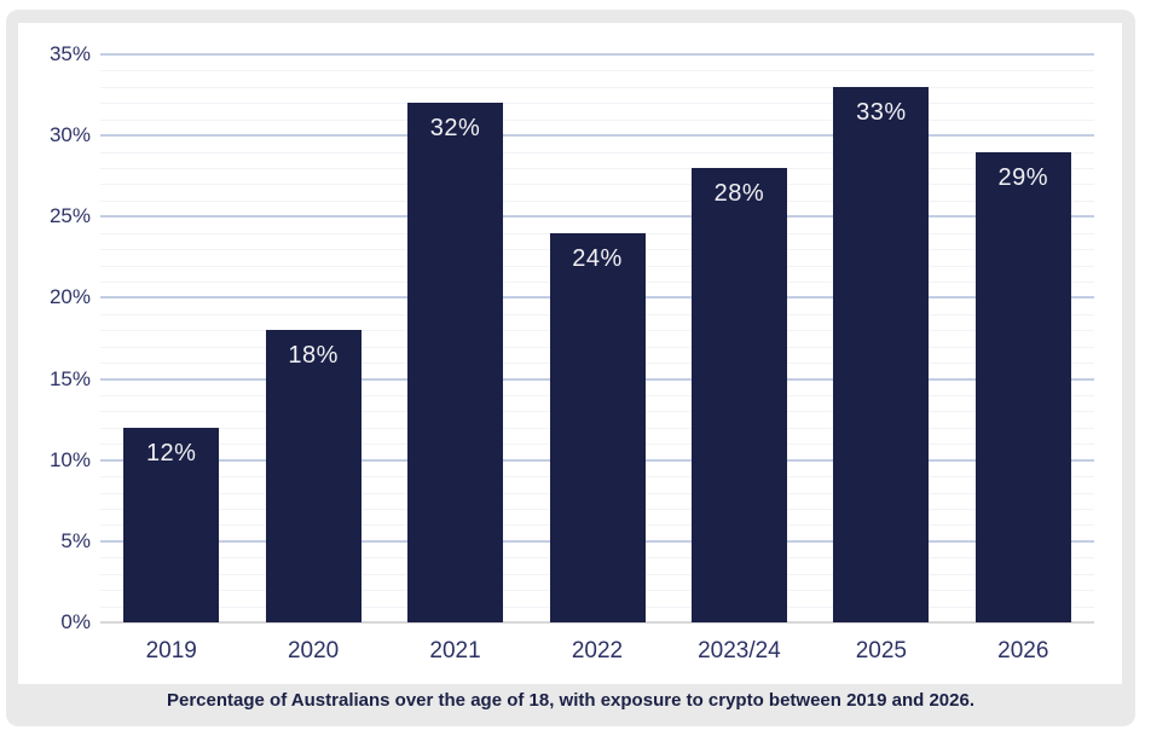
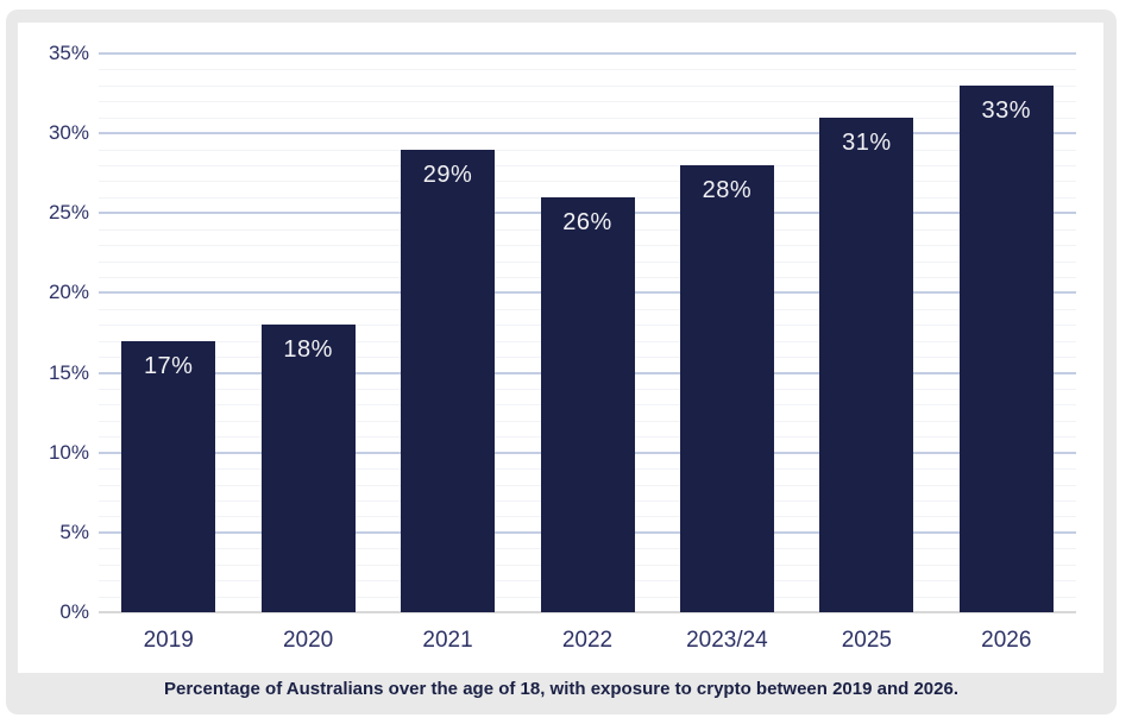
2019: 12% -> 17%
2021: 32% -> 29%
2022: 24% -> 26%
2025: 33% -> 31%
2026: 29% -> 33%
